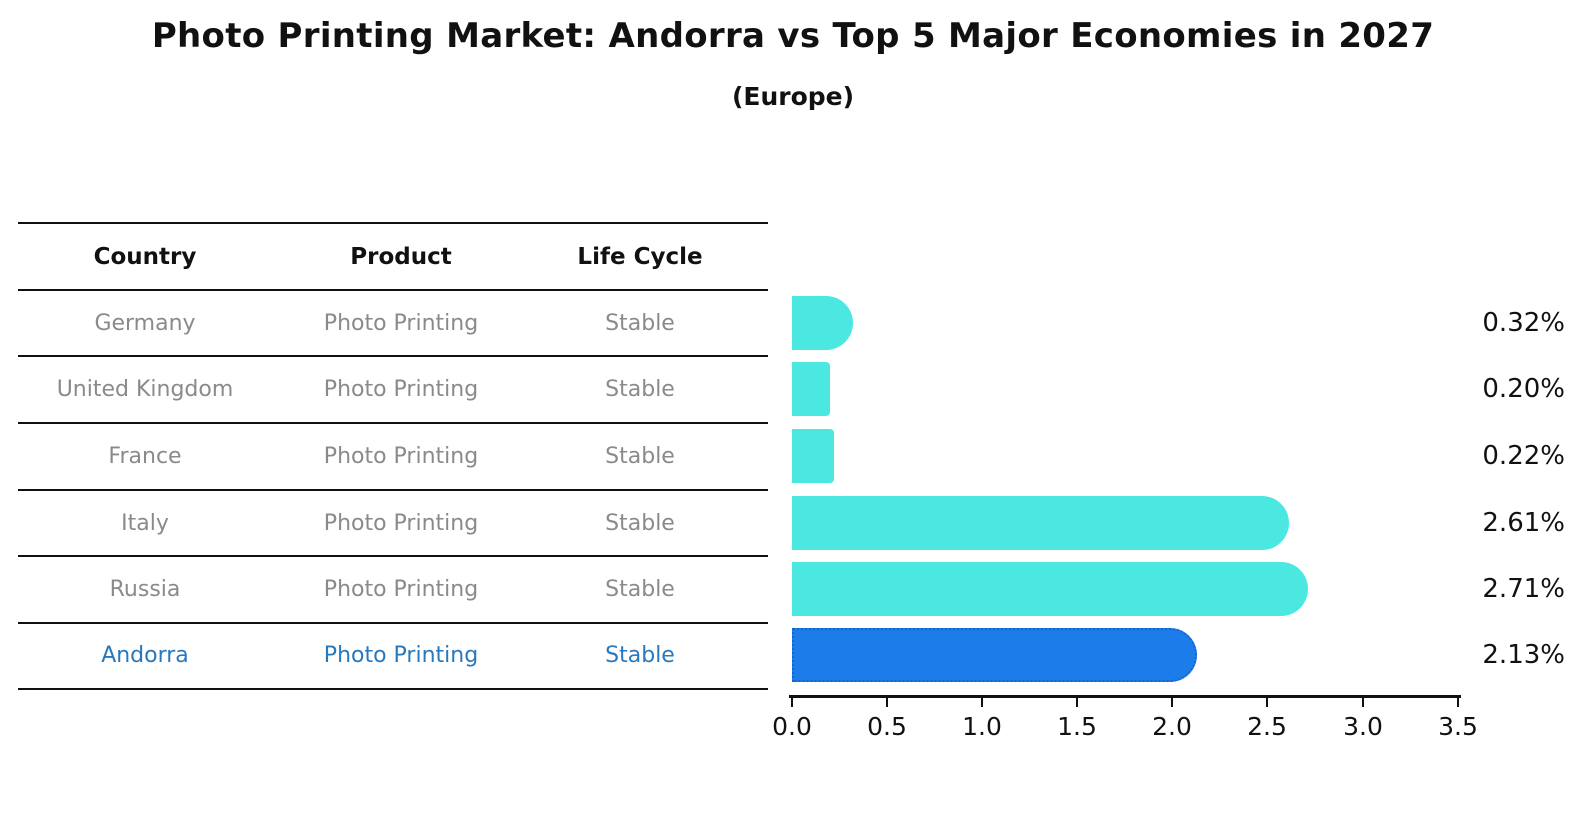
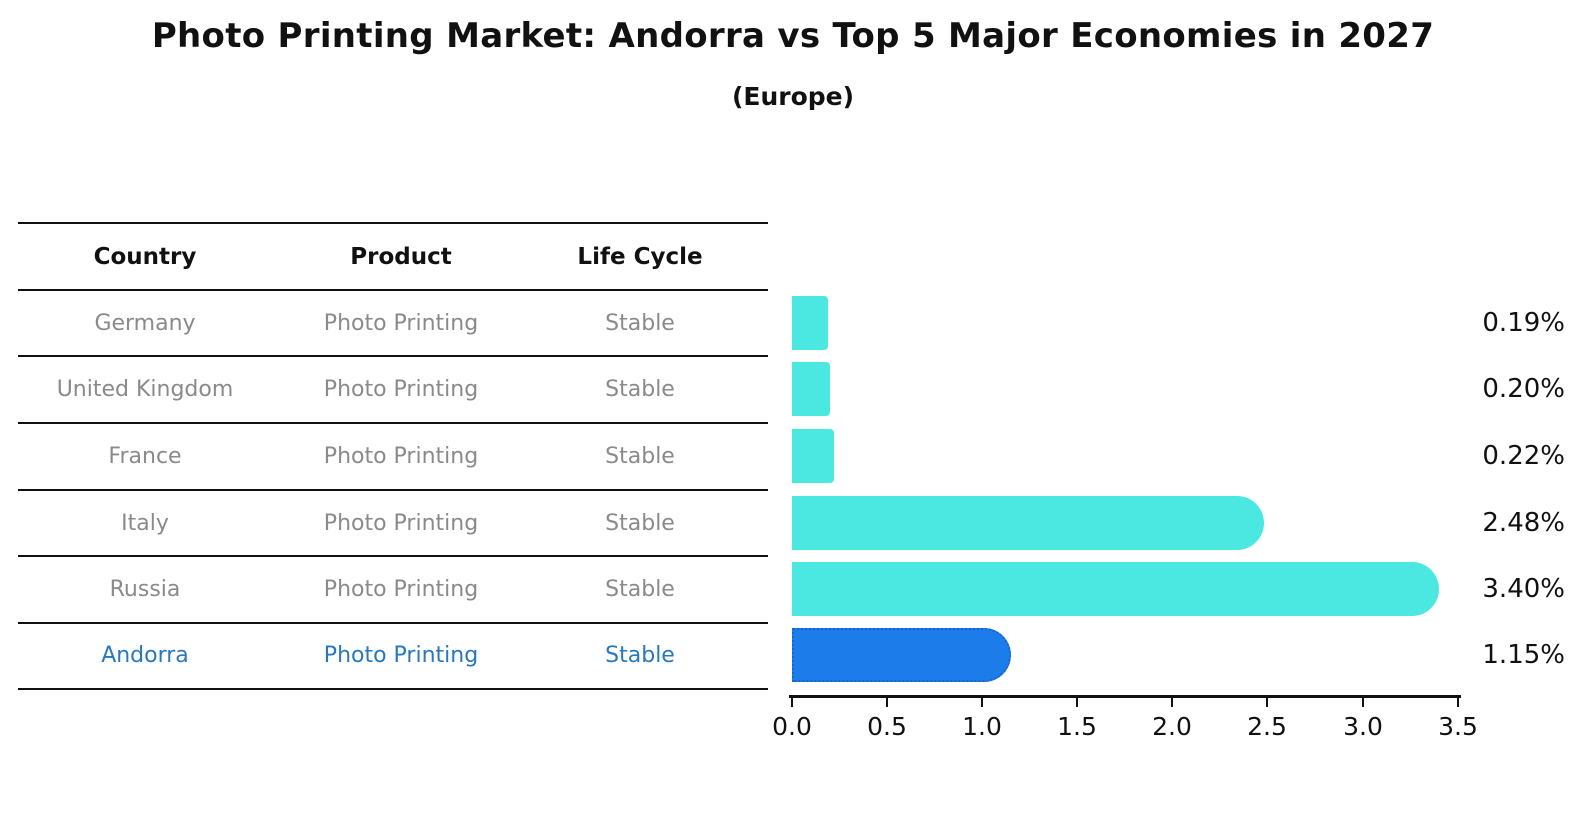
Germany: 0.32% -> 0.19%
Italy: 2.61% -> 2.48%
Russia: 2.71% -> 3.40%
Andorra: 2.13% -> 1.15%
